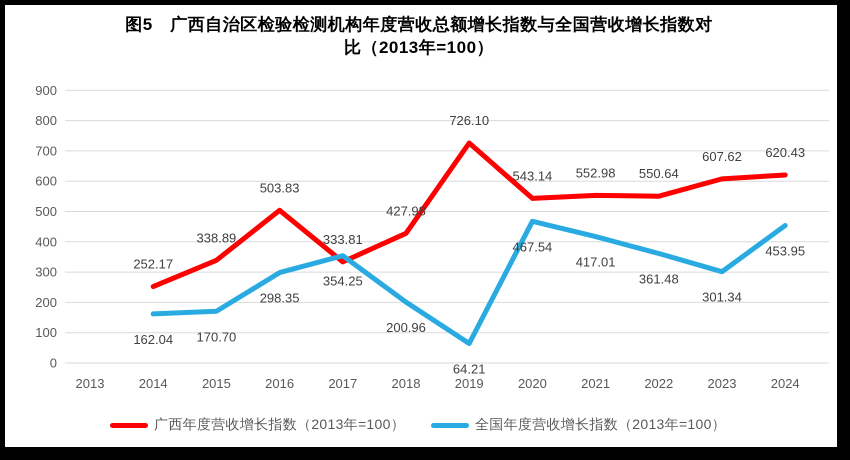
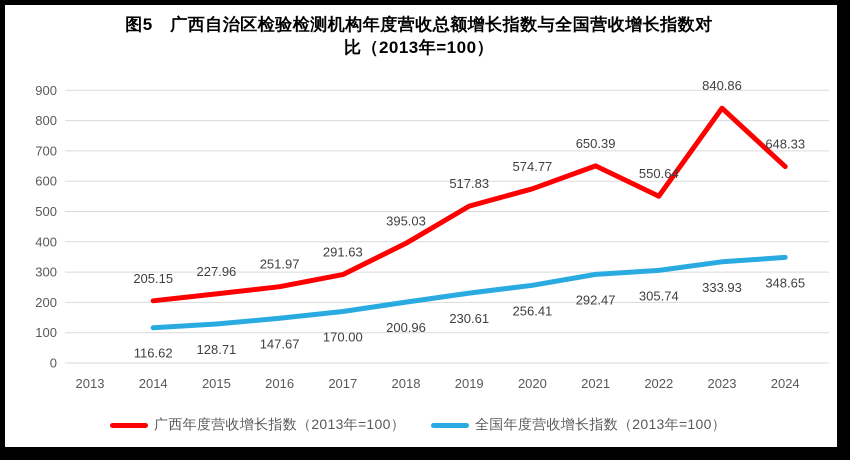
广西年度营收增长指数（2013年=100）/2014: 252.17 -> 205.15
全国年度营收增长指数（2013年=100）/2014: 162.04 -> 116.62
广西年度营收增长指数（2013年=100）/2015: 338.89 -> 227.96
全国年度营收增长指数（2013年=100）/2015: 170.70 -> 128.71
广西年度营收增长指数（2013年=100）/2016: 503.83 -> 251.97
全国年度营收增长指数（2013年=100）/2016: 298.35 -> 147.67
广西年度营收增长指数（2013年=100）/2017: 333.81 -> 291.63
全国年度营收增长指数（2013年=100）/2017: 354.25 -> 170.00
广西年度营收增长指数（2013年=100）/2018: 427.98 -> 395.03
广西年度营收增长指数（2013年=100）/2019: 726.10 -> 517.83
全国年度营收增长指数（2013年=100）/2019: 64.21 -> 230.61
广西年度营收增长指数（2013年=100）/2020: 543.14 -> 574.77
全国年度营收增长指数（2013年=100）/2020: 467.54 -> 256.41
广西年度营收增长指数（2013年=100）/2021: 552.98 -> 650.39
全国年度营收增长指数（2013年=100）/2021: 417.01 -> 292.47
全国年度营收增长指数（2013年=100）/2022: 361.48 -> 305.74
广西年度营收增长指数（2013年=100）/2023: 607.62 -> 840.86
全国年度营收增长指数（2013年=100）/2023: 301.34 -> 333.93
广西年度营收增长指数（2013年=100）/2024: 620.43 -> 648.33
全国年度营收增长指数（2013年=100）/2024: 453.95 -> 348.65
